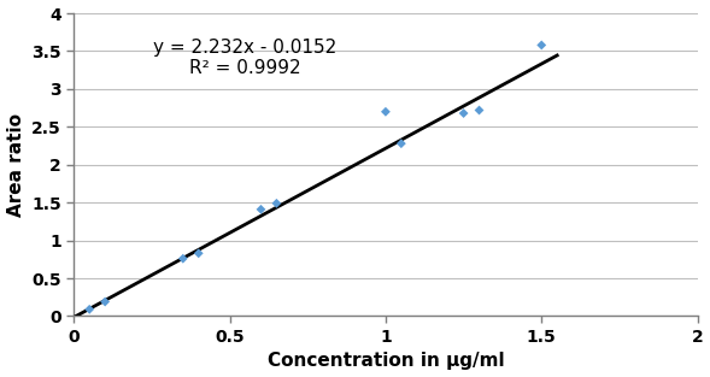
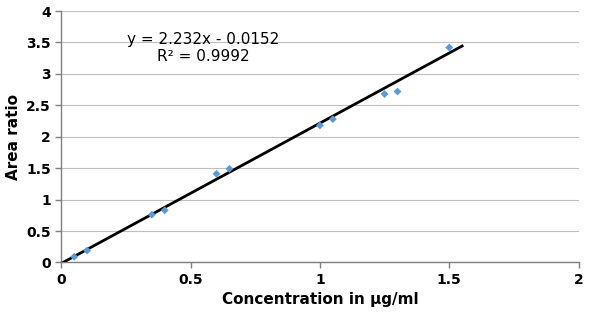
1: 2.70 -> 2.18
1.5: 3.58 -> 3.42
